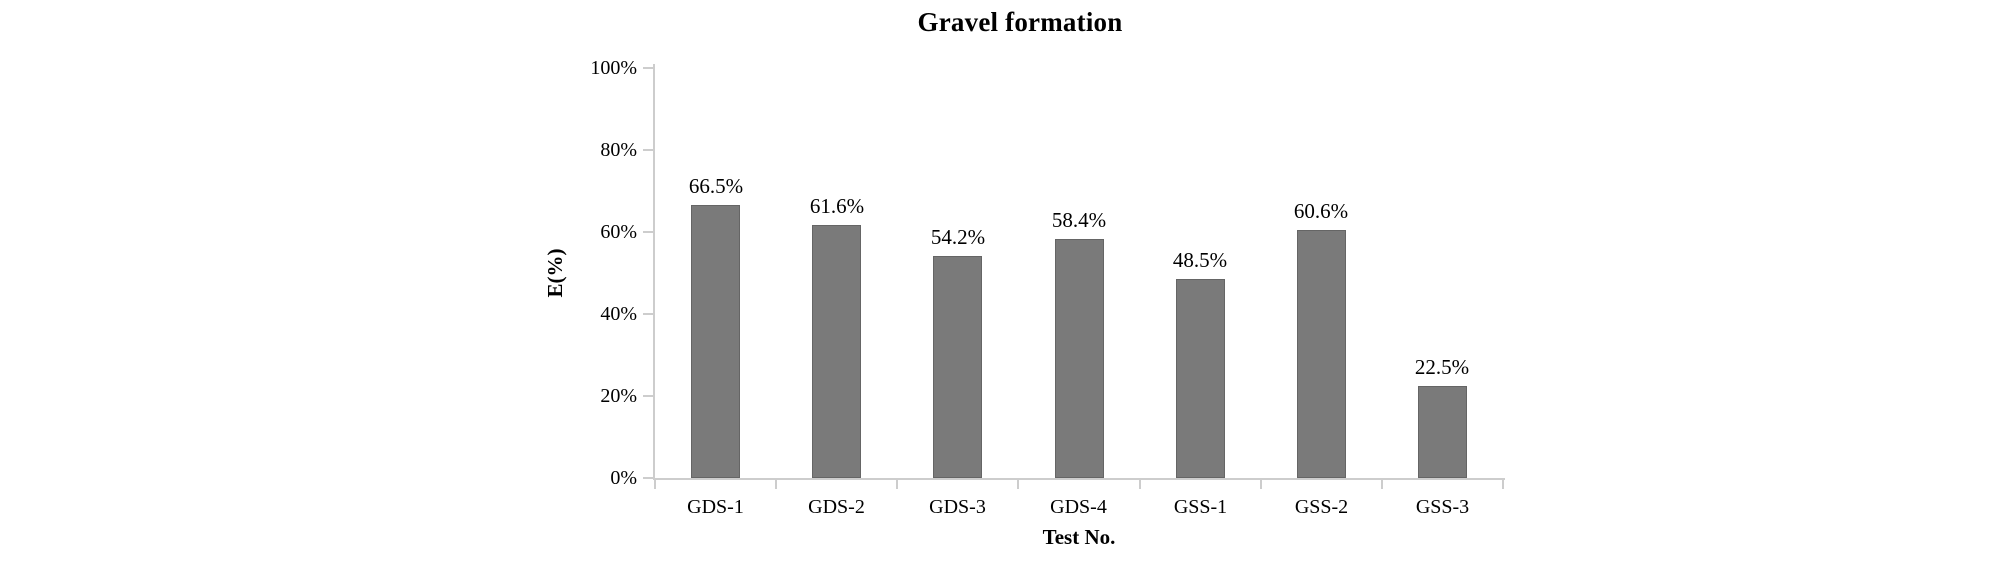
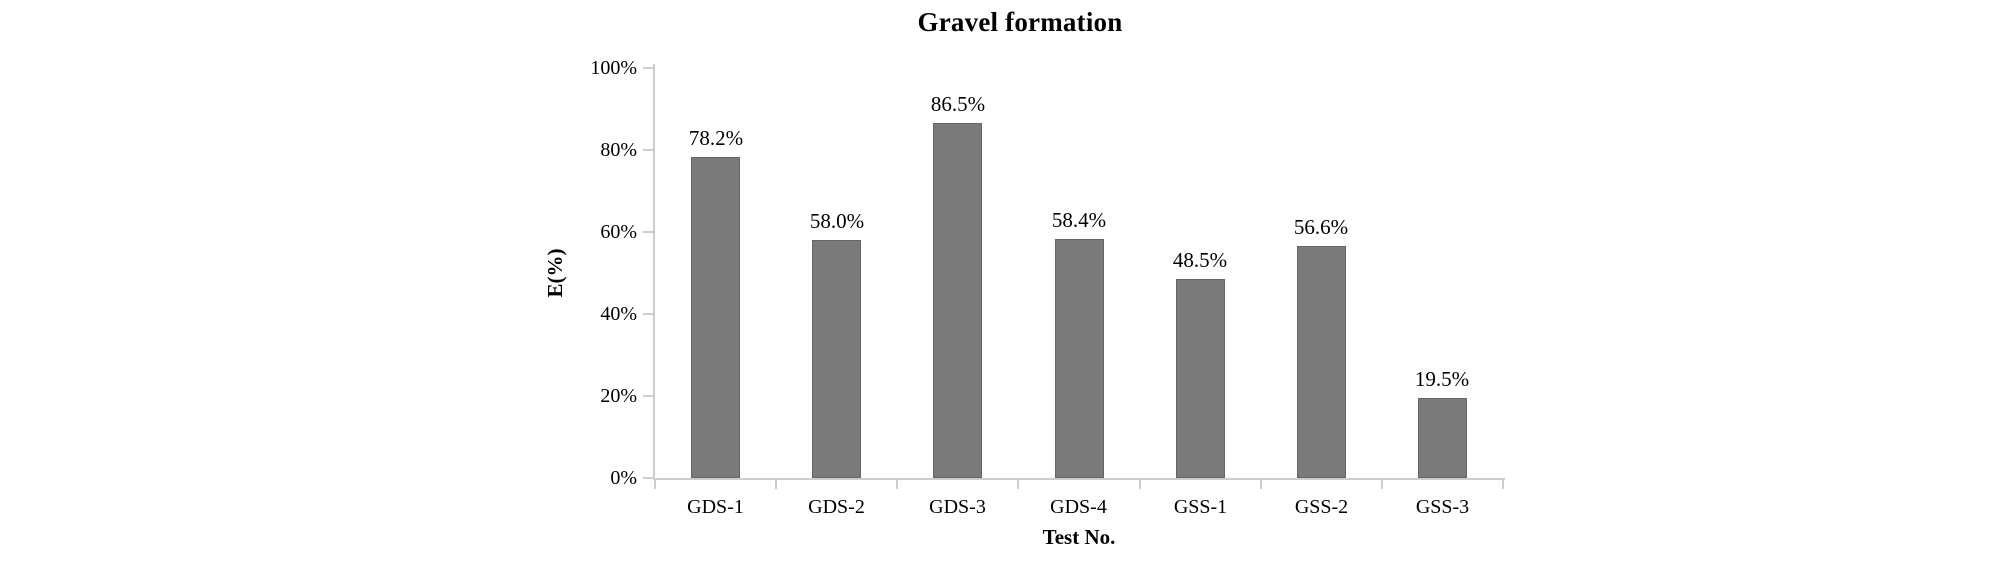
GDS-1: 66.5% -> 78.2%
GDS-2: 61.6% -> 58.0%
GDS-3: 54.2% -> 86.5%
GSS-2: 60.6% -> 56.6%
GSS-3: 22.5% -> 19.5%
